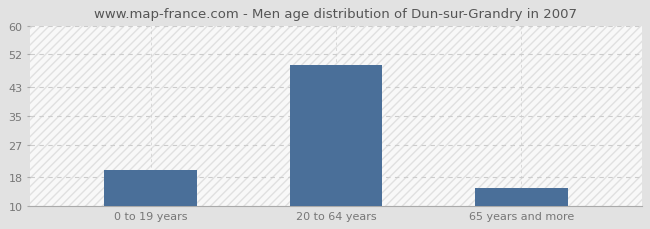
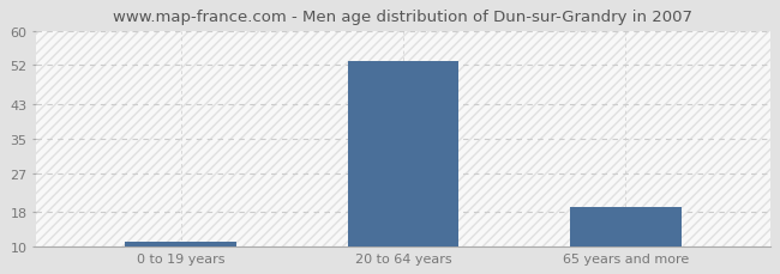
0 to 19 years: 20 -> 11
20 to 64 years: 49 -> 53
65 years and more: 15 -> 19
